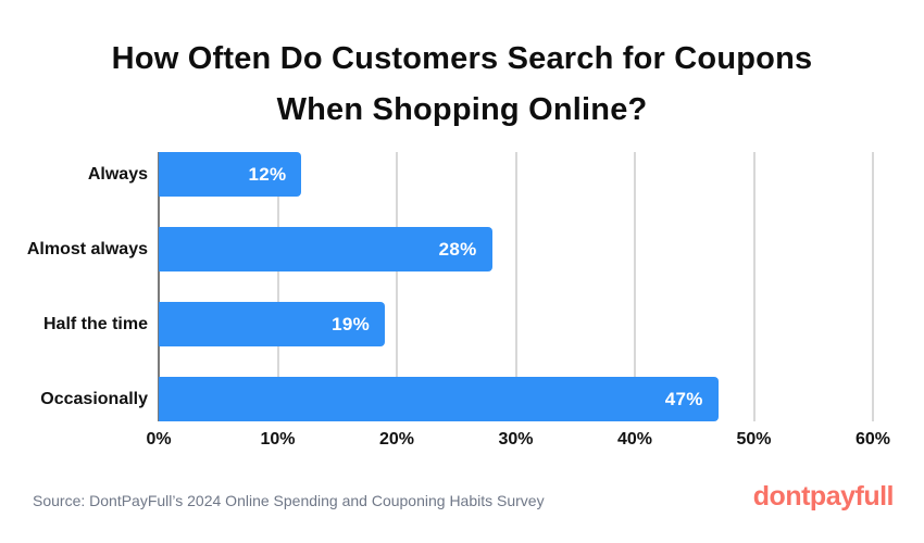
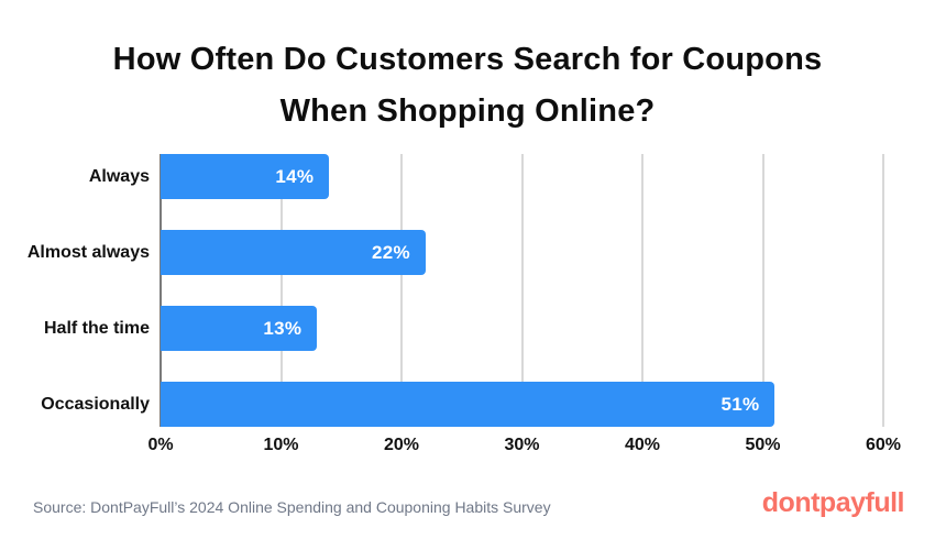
Always: 12% -> 14%
Almost always: 28% -> 22%
Half the time: 19% -> 13%
Occasionally: 47% -> 51%
